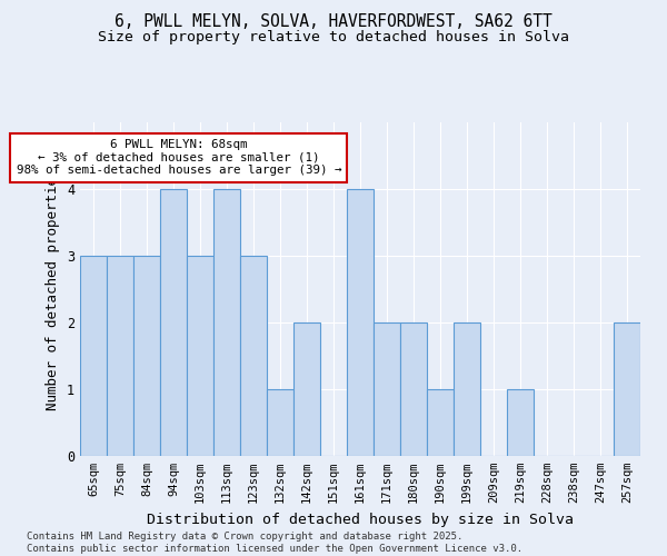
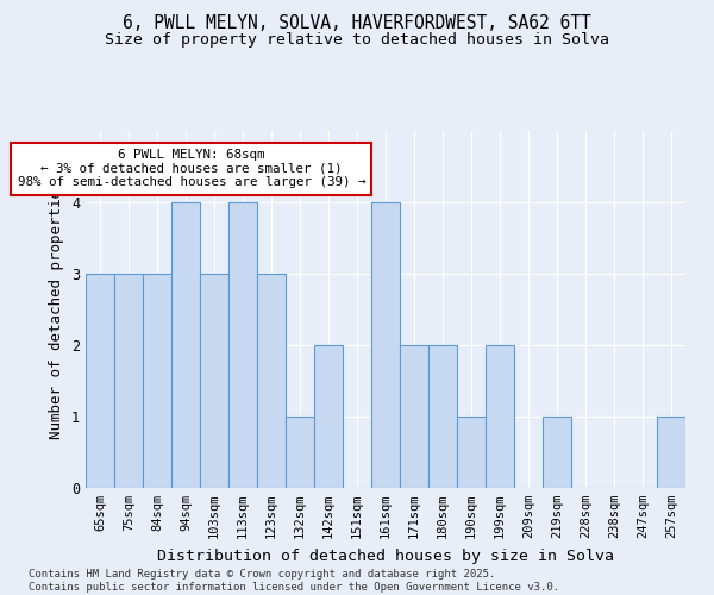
257sqm: 2 -> 1
